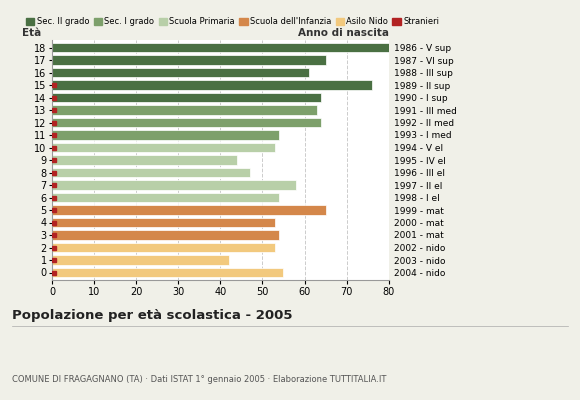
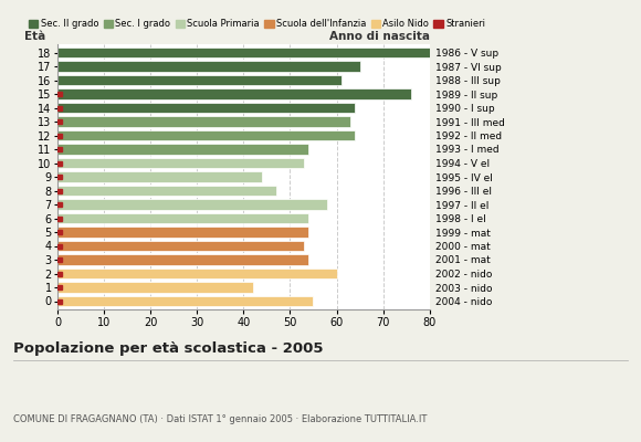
5: 65 -> 54
2: 53 -> 60
